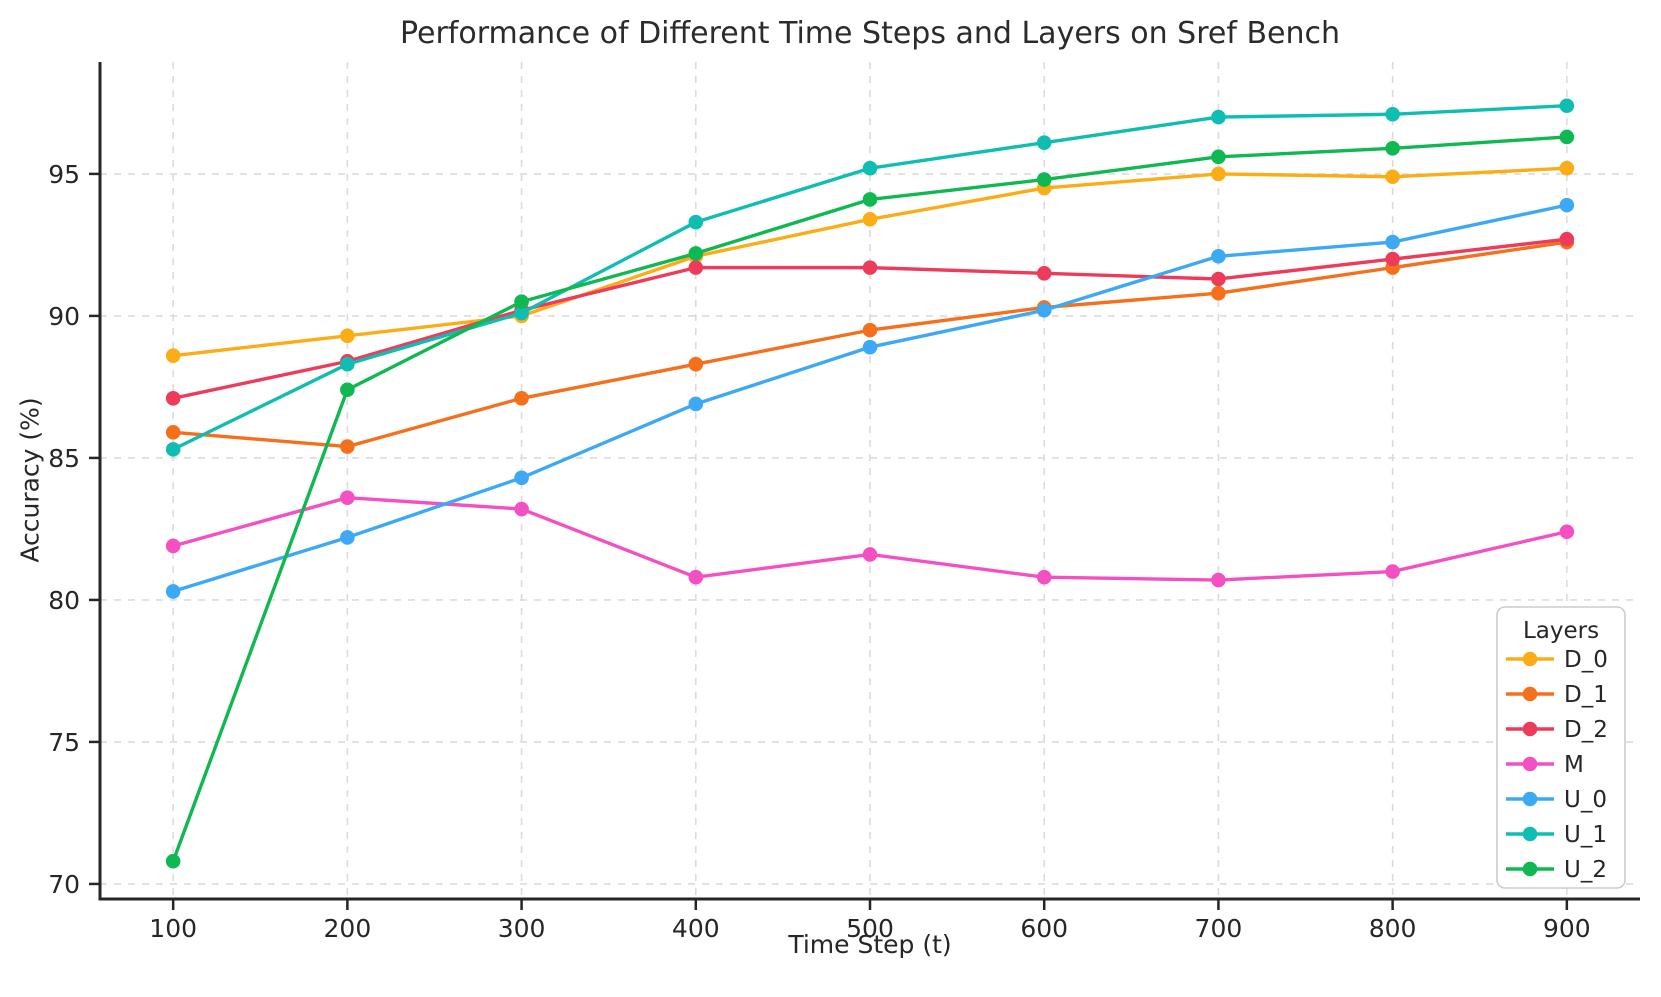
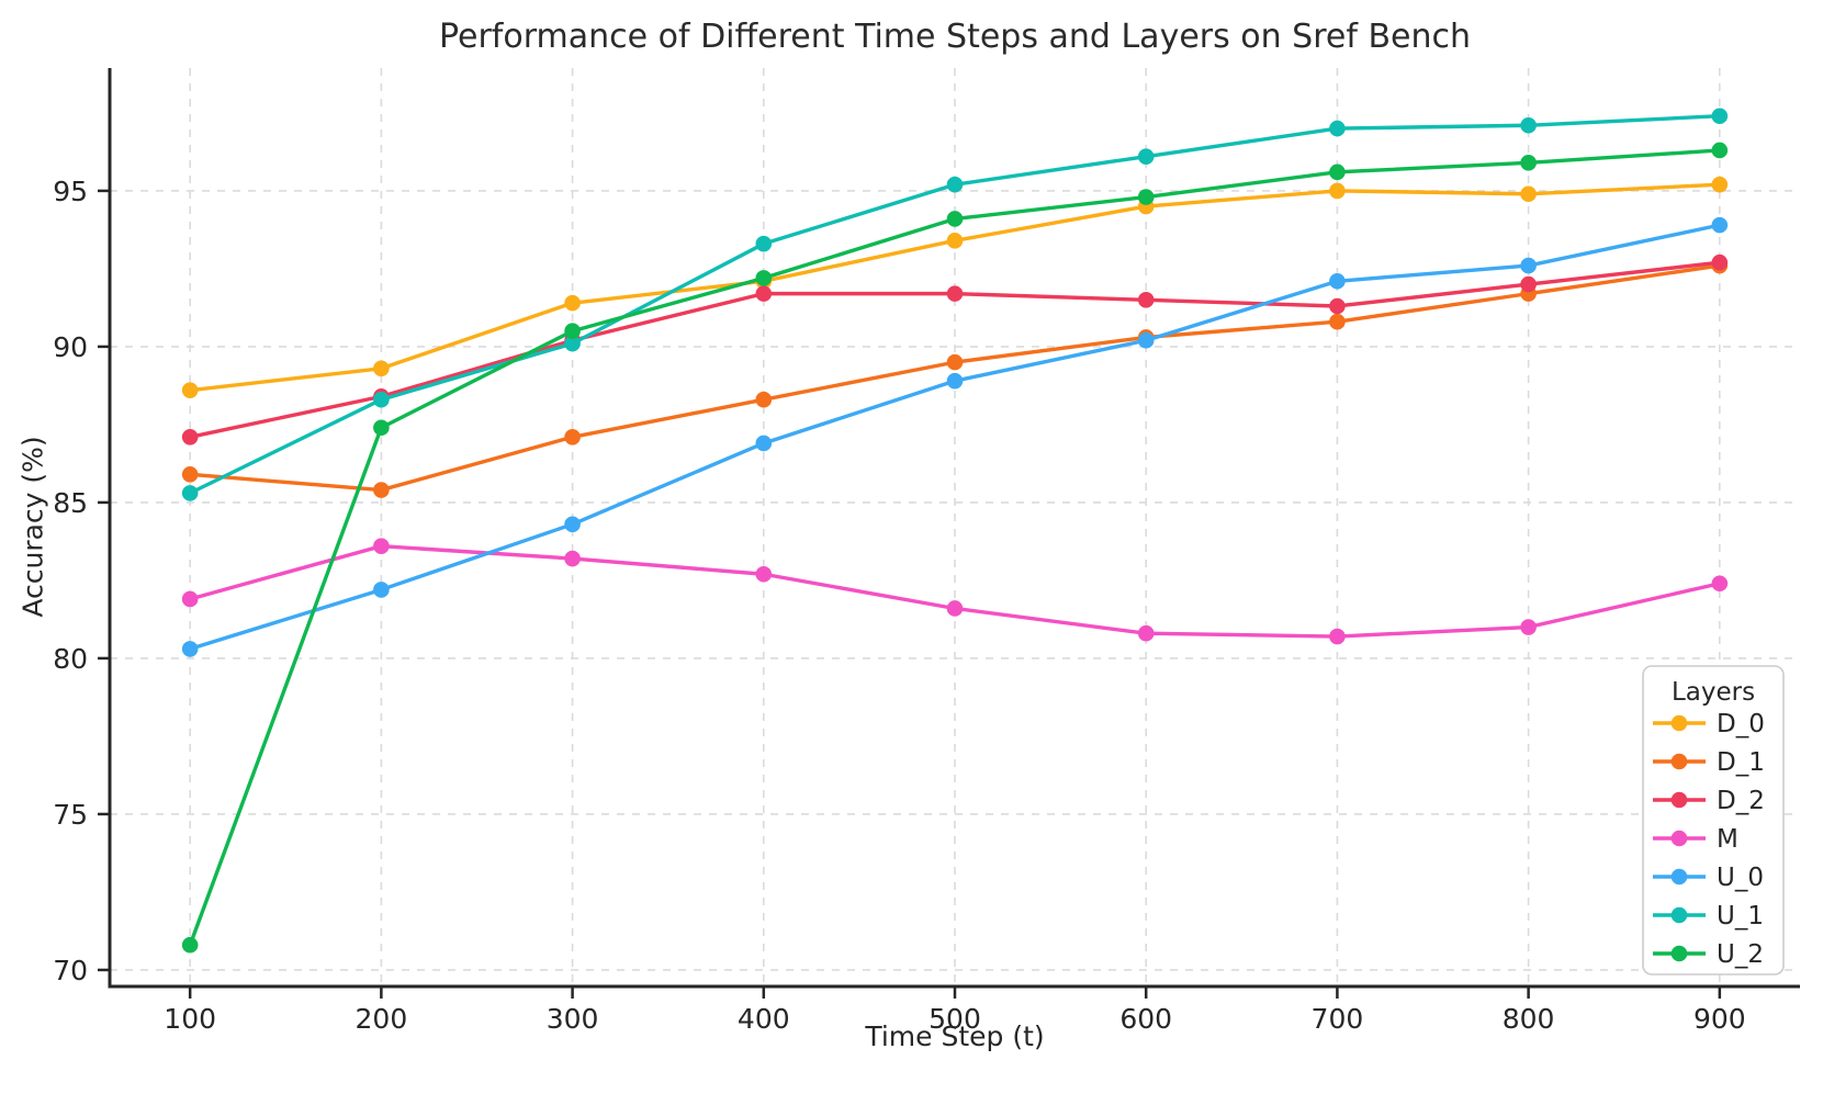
D_0/300: 90.0 -> 91.4
M/400: 80.8 -> 82.7
